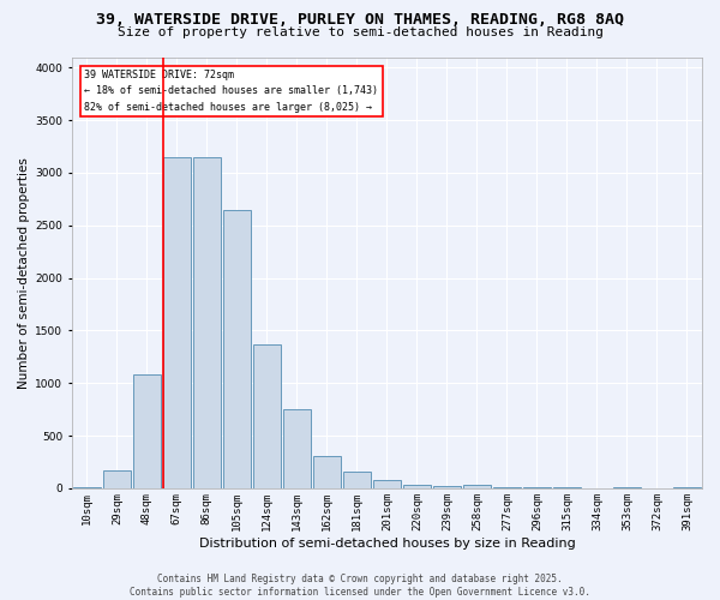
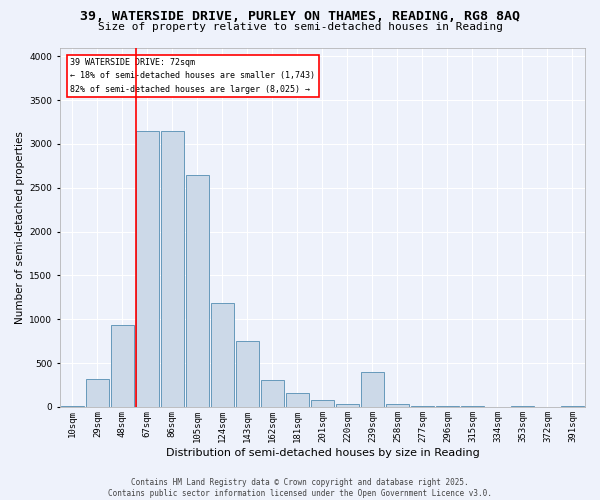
29sqm: 180 -> 320
48sqm: 1080 -> 940
124sqm: 1370 -> 1180
239sqm: 20 -> 400
